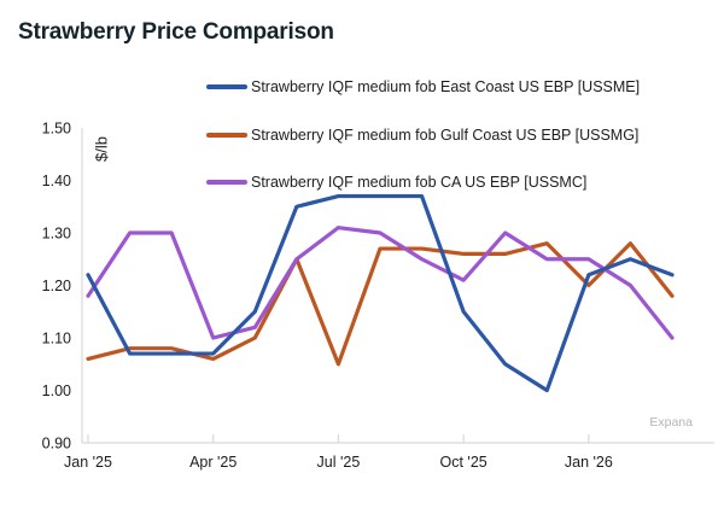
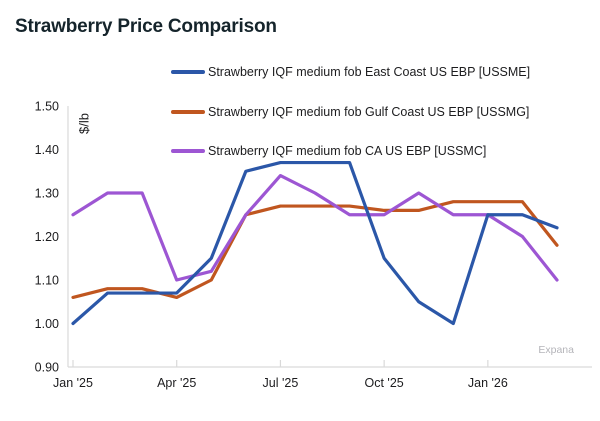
Strawberry IQF medium fob East Coast US EBP [USSME]/Jan '25: 1.22 -> 1.00
Strawberry IQF medium fob CA US EBP [USSMC]/Jan '25: 1.18 -> 1.25
Strawberry IQF medium fob Gulf Coast US EBP [USSMG]/Jul '25: 1.05 -> 1.27
Strawberry IQF medium fob CA US EBP [USSMC]/Jul '25: 1.31 -> 1.34
Strawberry IQF medium fob CA US EBP [USSMC]/Oct '25: 1.21 -> 1.25
Strawberry IQF medium fob East Coast US EBP [USSME]/Jan '26: 1.22 -> 1.25
Strawberry IQF medium fob Gulf Coast US EBP [USSMG]/Jan '26: 1.20 -> 1.28
